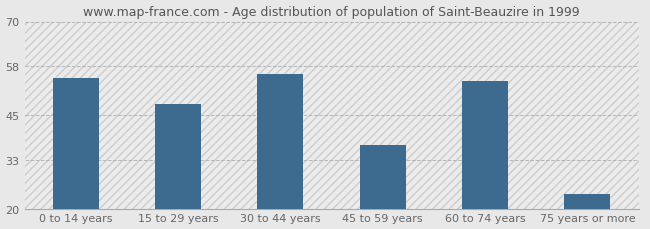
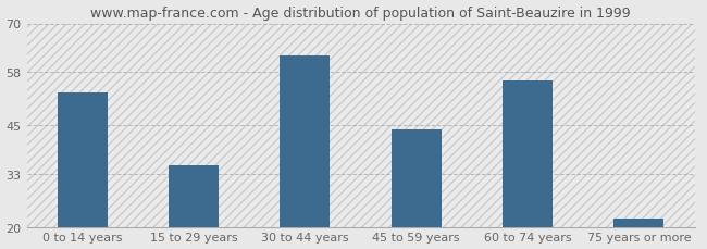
0 to 14 years: 55 -> 53
15 to 29 years: 48 -> 35
30 to 44 years: 56 -> 62
45 to 59 years: 37 -> 44
60 to 74 years: 54 -> 56
75 years or more: 24 -> 22
